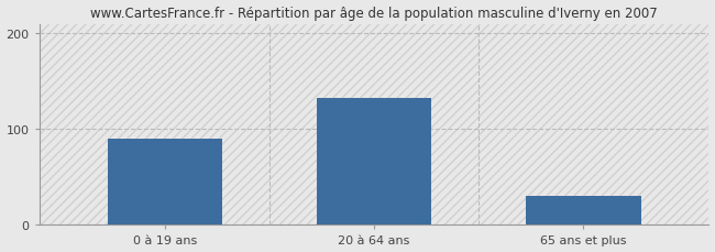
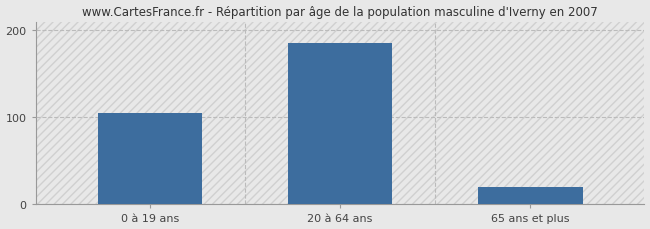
0 à 19 ans: 90 -> 105
20 à 64 ans: 132 -> 185
65 ans et plus: 30 -> 20
